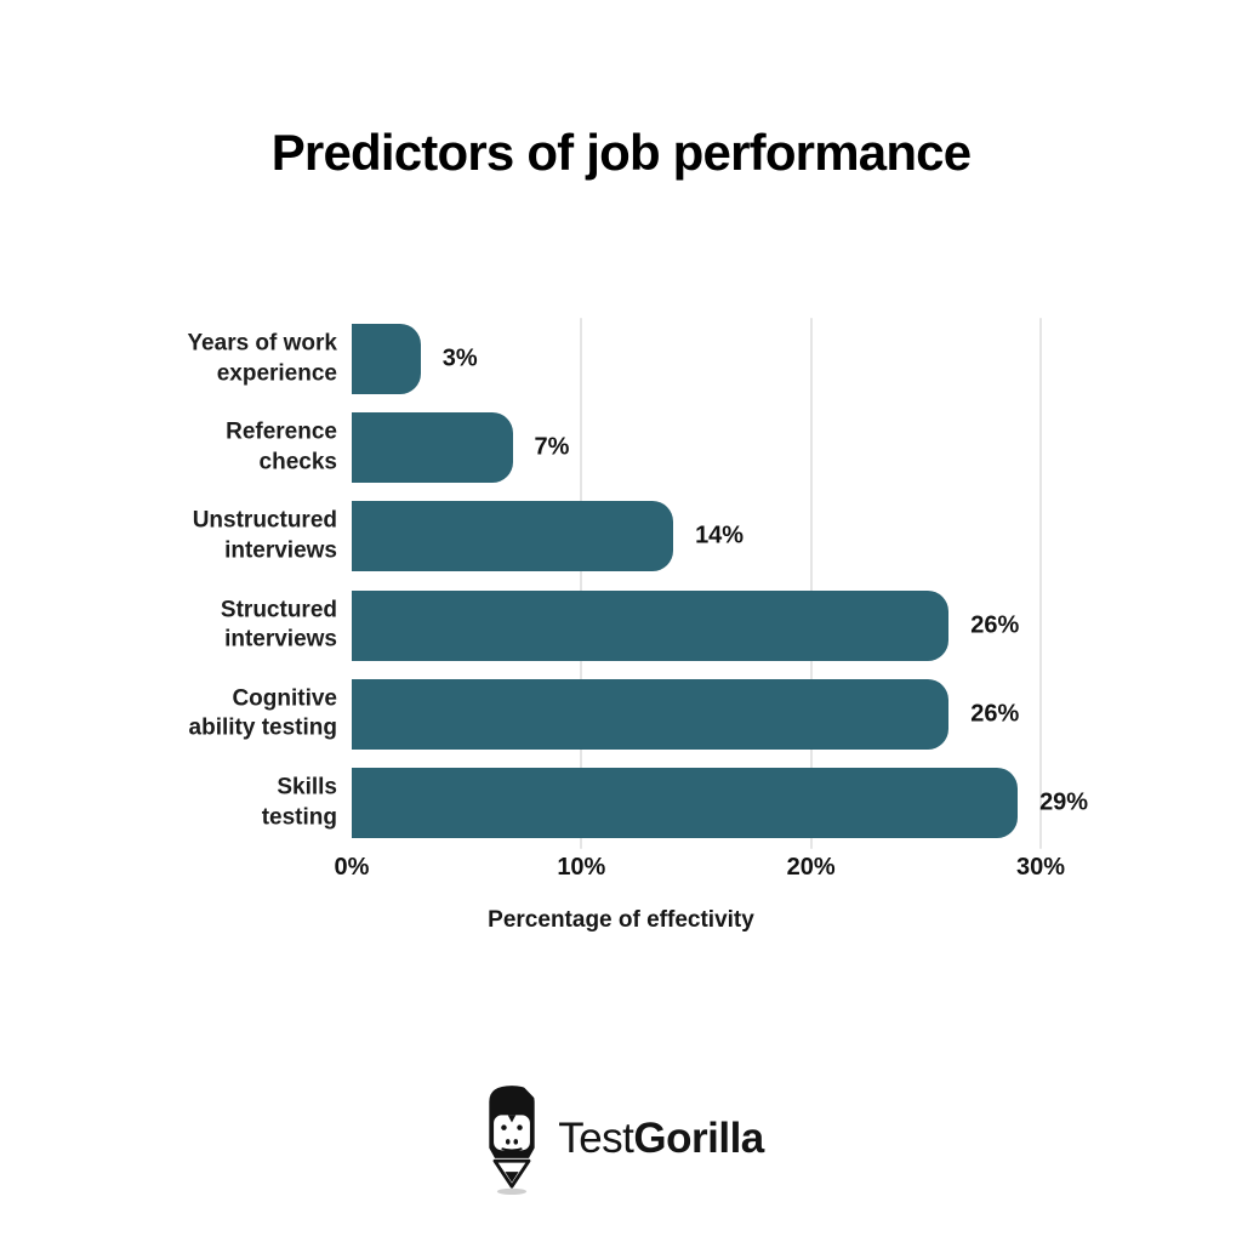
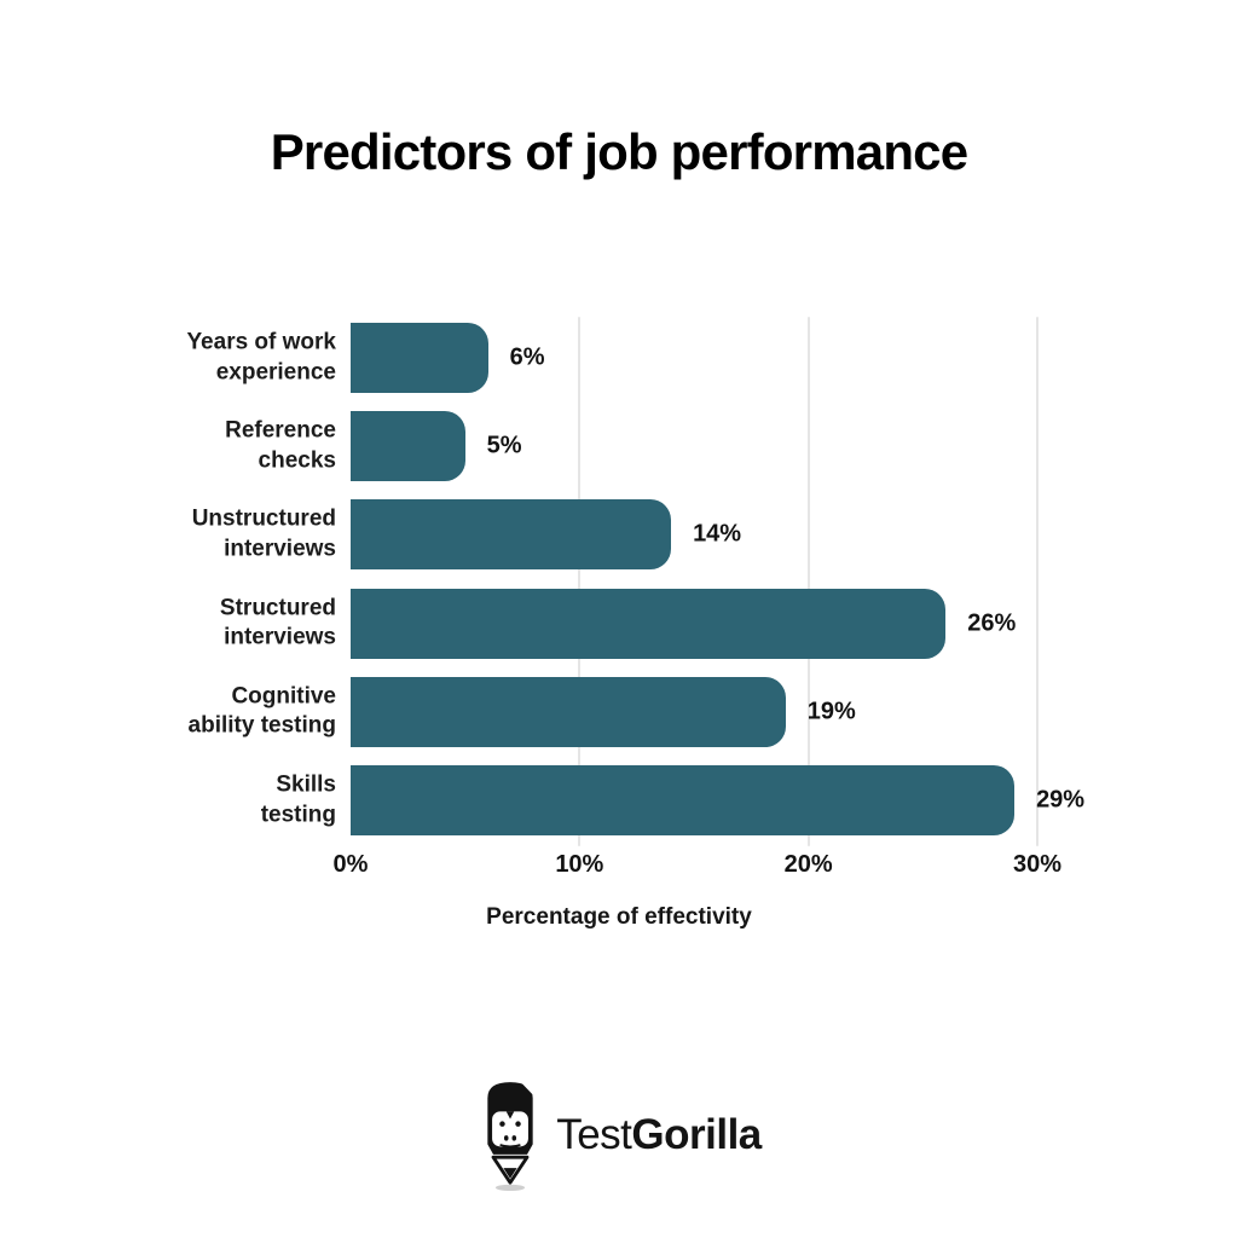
Years of work experience: 3% -> 6%
Reference checks: 7% -> 5%
Cognitive ability testing: 26% -> 19%
